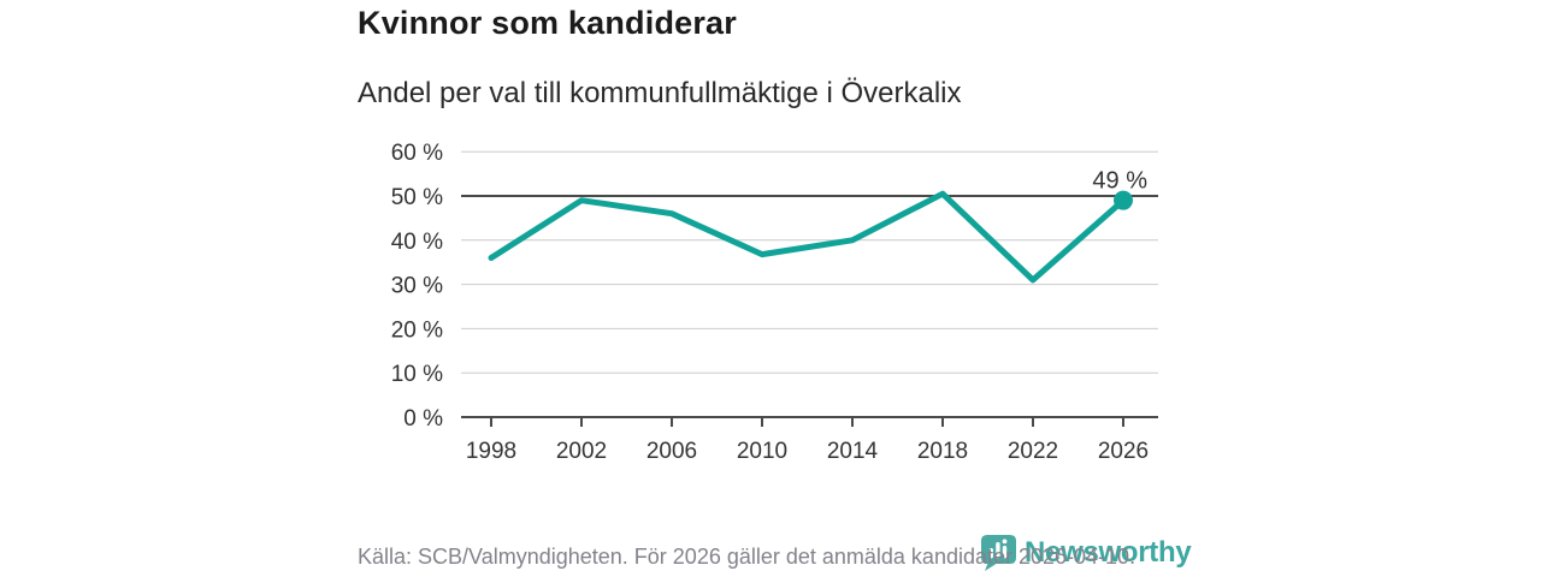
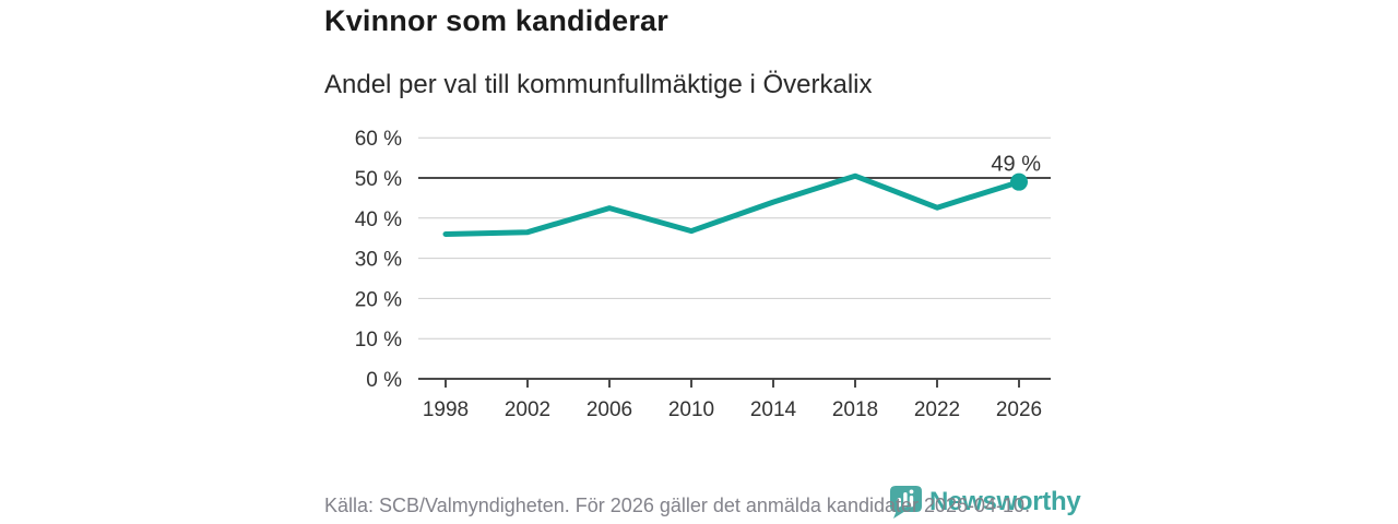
2002: 49% -> 36%
2006: 46% -> 42%
2014: 40% -> 44%
2022: 31% -> 43%
